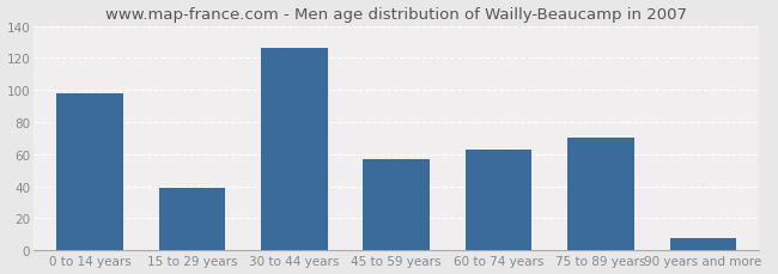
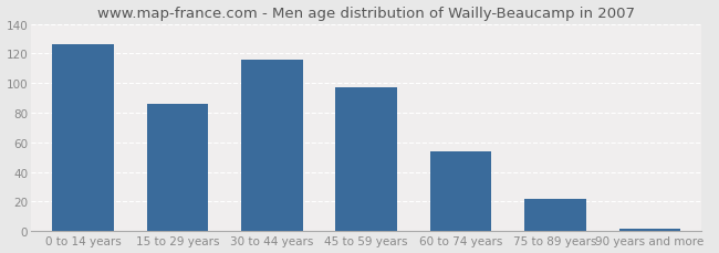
0 to 14 years: 98 -> 126
15 to 29 years: 39 -> 86
30 to 44 years: 126 -> 116
45 to 59 years: 57 -> 97
60 to 74 years: 63 -> 54
75 to 89 years: 70 -> 22
90 years and more: 8 -> 2
